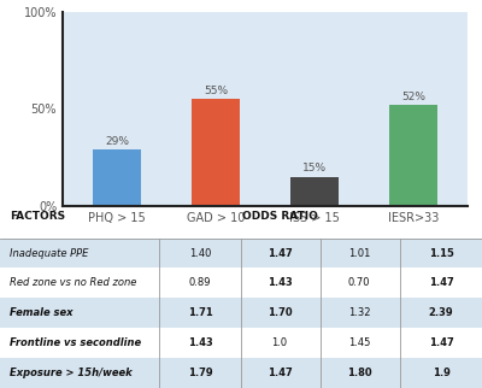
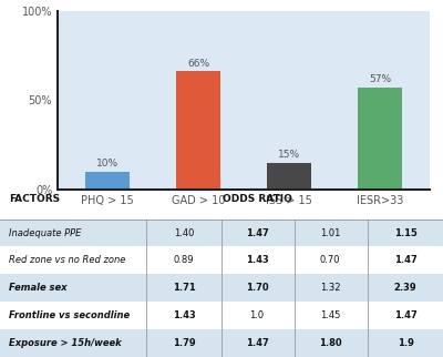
PHQ > 15: 29% -> 10%
GAD > 10: 55% -> 66%
IESR>33: 52% -> 57%
